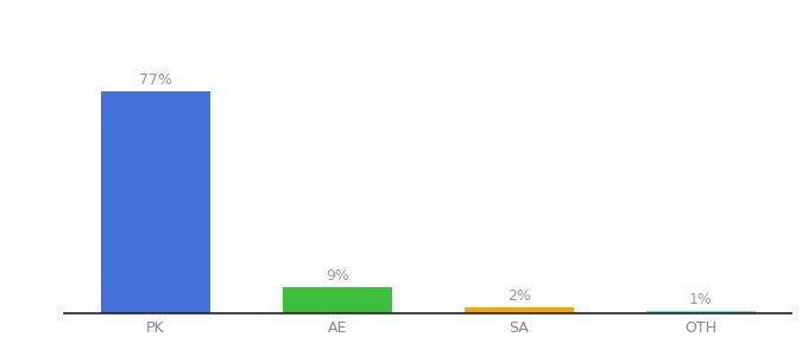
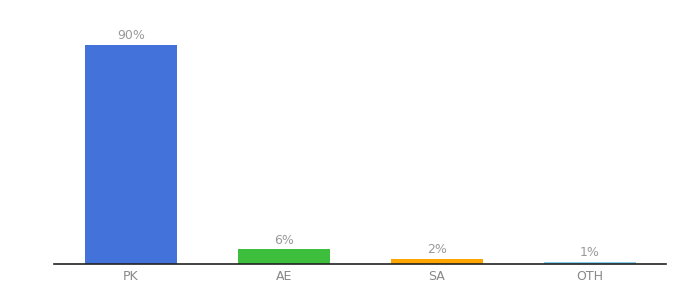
PK: 77% -> 90%
AE: 9% -> 6%
